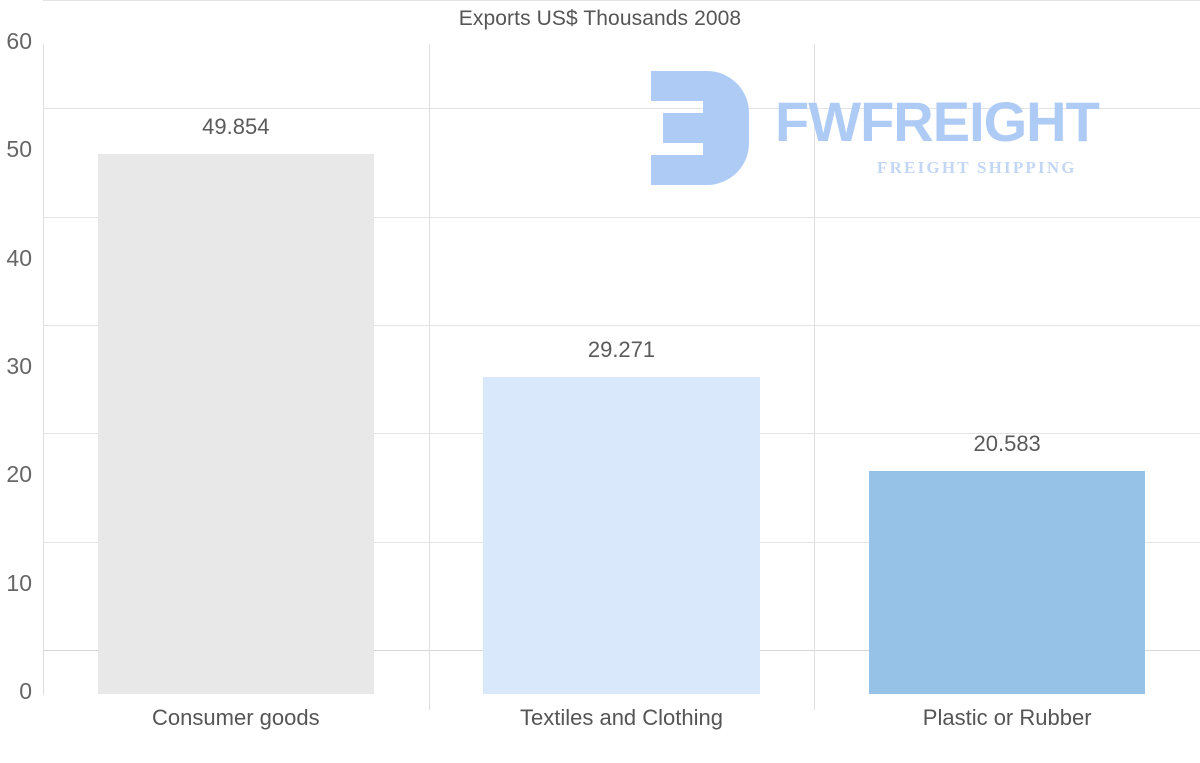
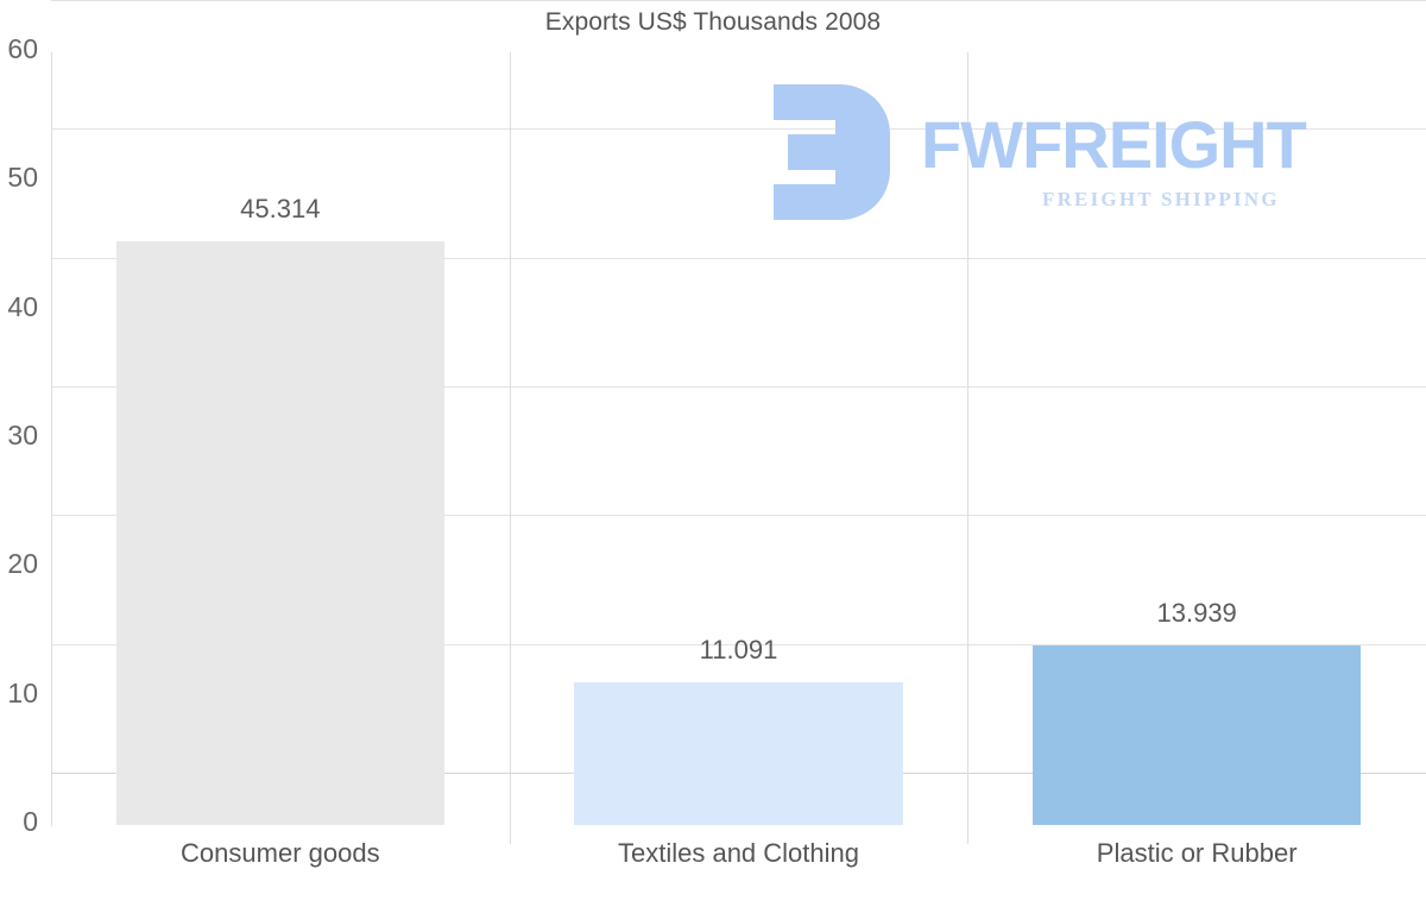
Consumer goods: 49.854 -> 45.314
Textiles and Clothing: 29.271 -> 11.091
Plastic or Rubber: 20.583 -> 13.939
